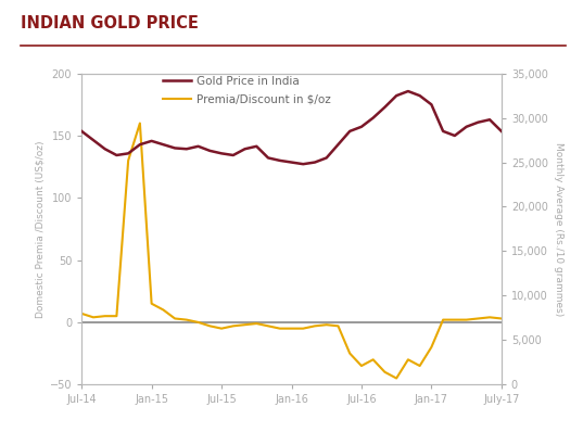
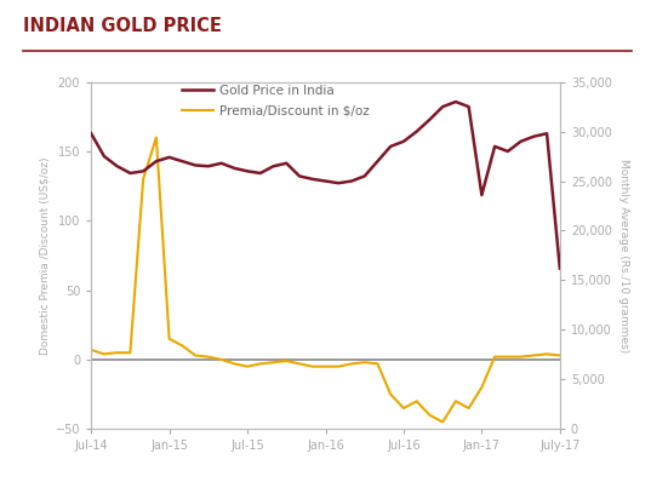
Gold Price in India/Jul-14: 28,500 -> 29,800
Gold Price in India/Jan-17: 31,500 -> 23,600
Gold Price in India/July-17: 28,500 -> 16,200
